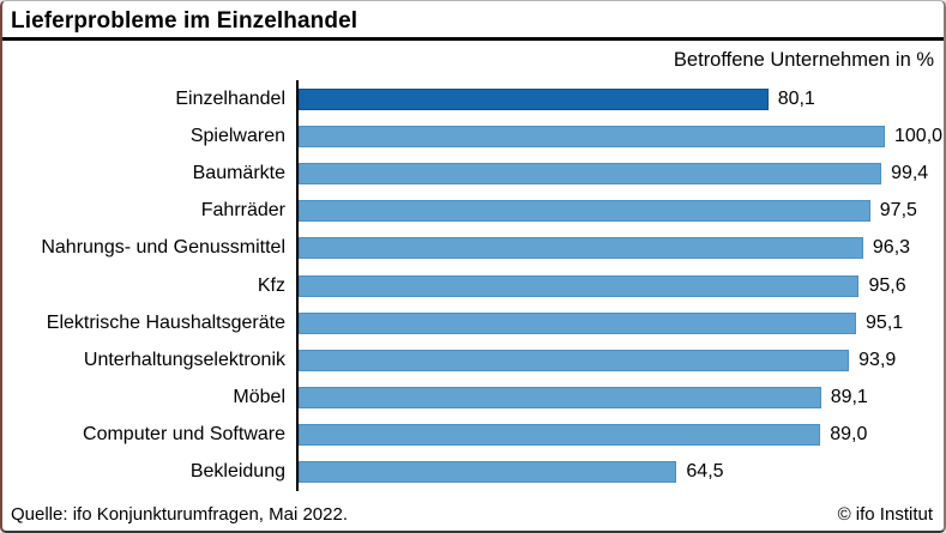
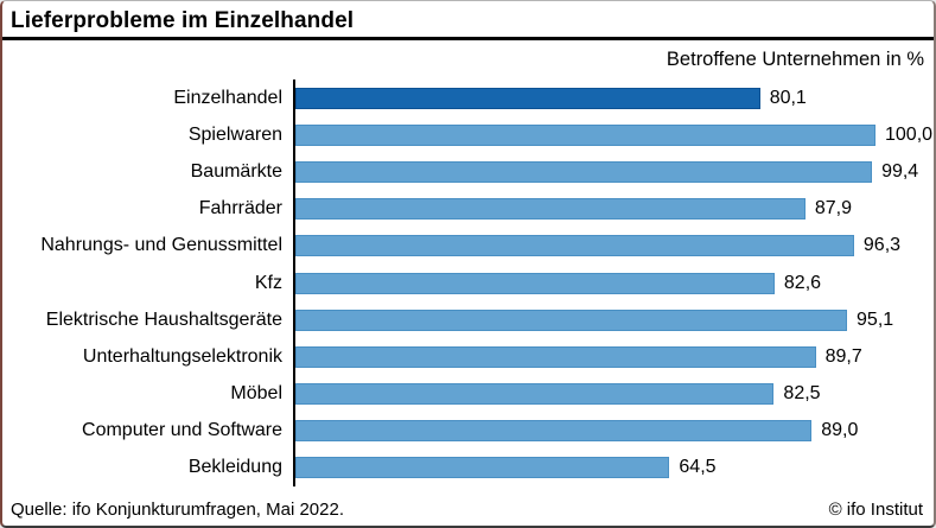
Fahrräder: 97,5 -> 87,9
Kfz: 95,6 -> 82,6
Unterhaltungselektronik: 93,9 -> 89,7
Möbel: 89,1 -> 82,5
